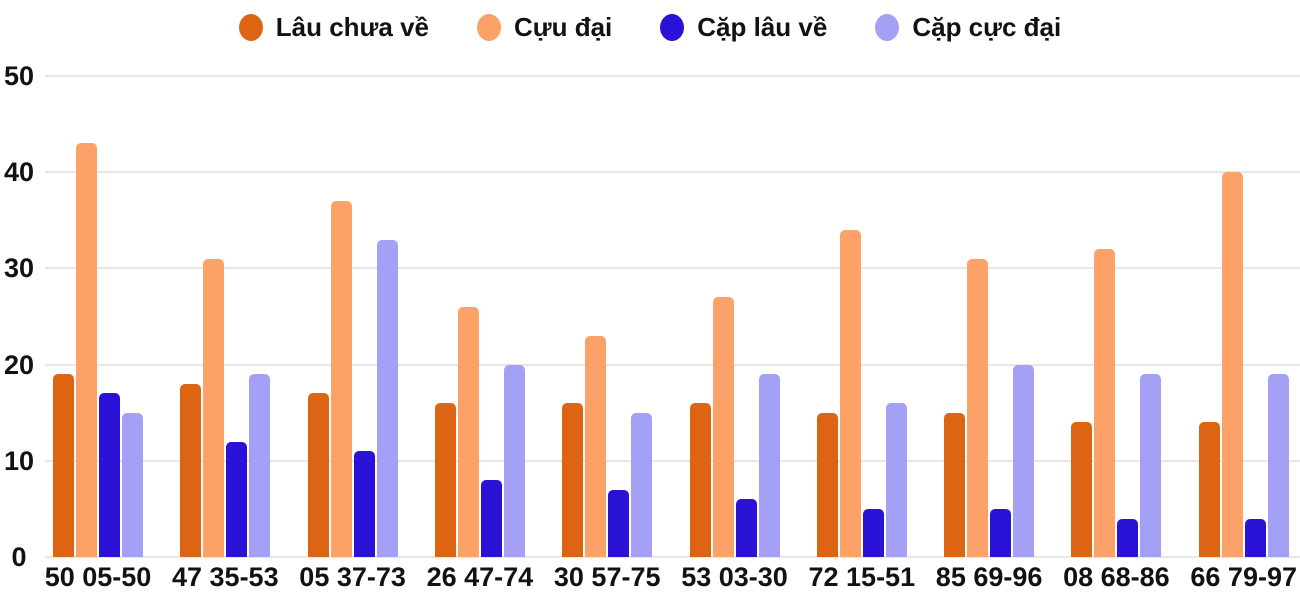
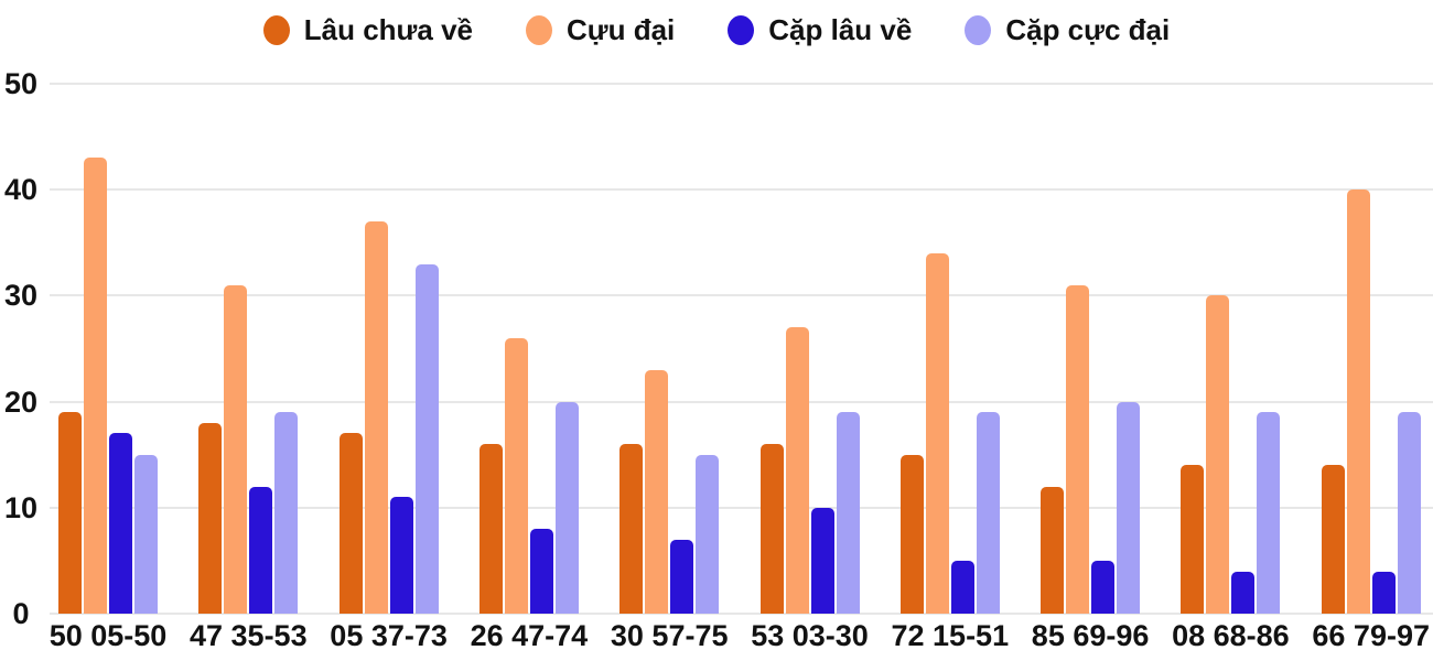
Cặp lâu về/53 03-30: 6 -> 10
Cặp cực đại/72 15-51: 16 -> 19
Lâu chưa về/85 69-96: 15 -> 12
Cựu đại/08 68-86: 32 -> 30
